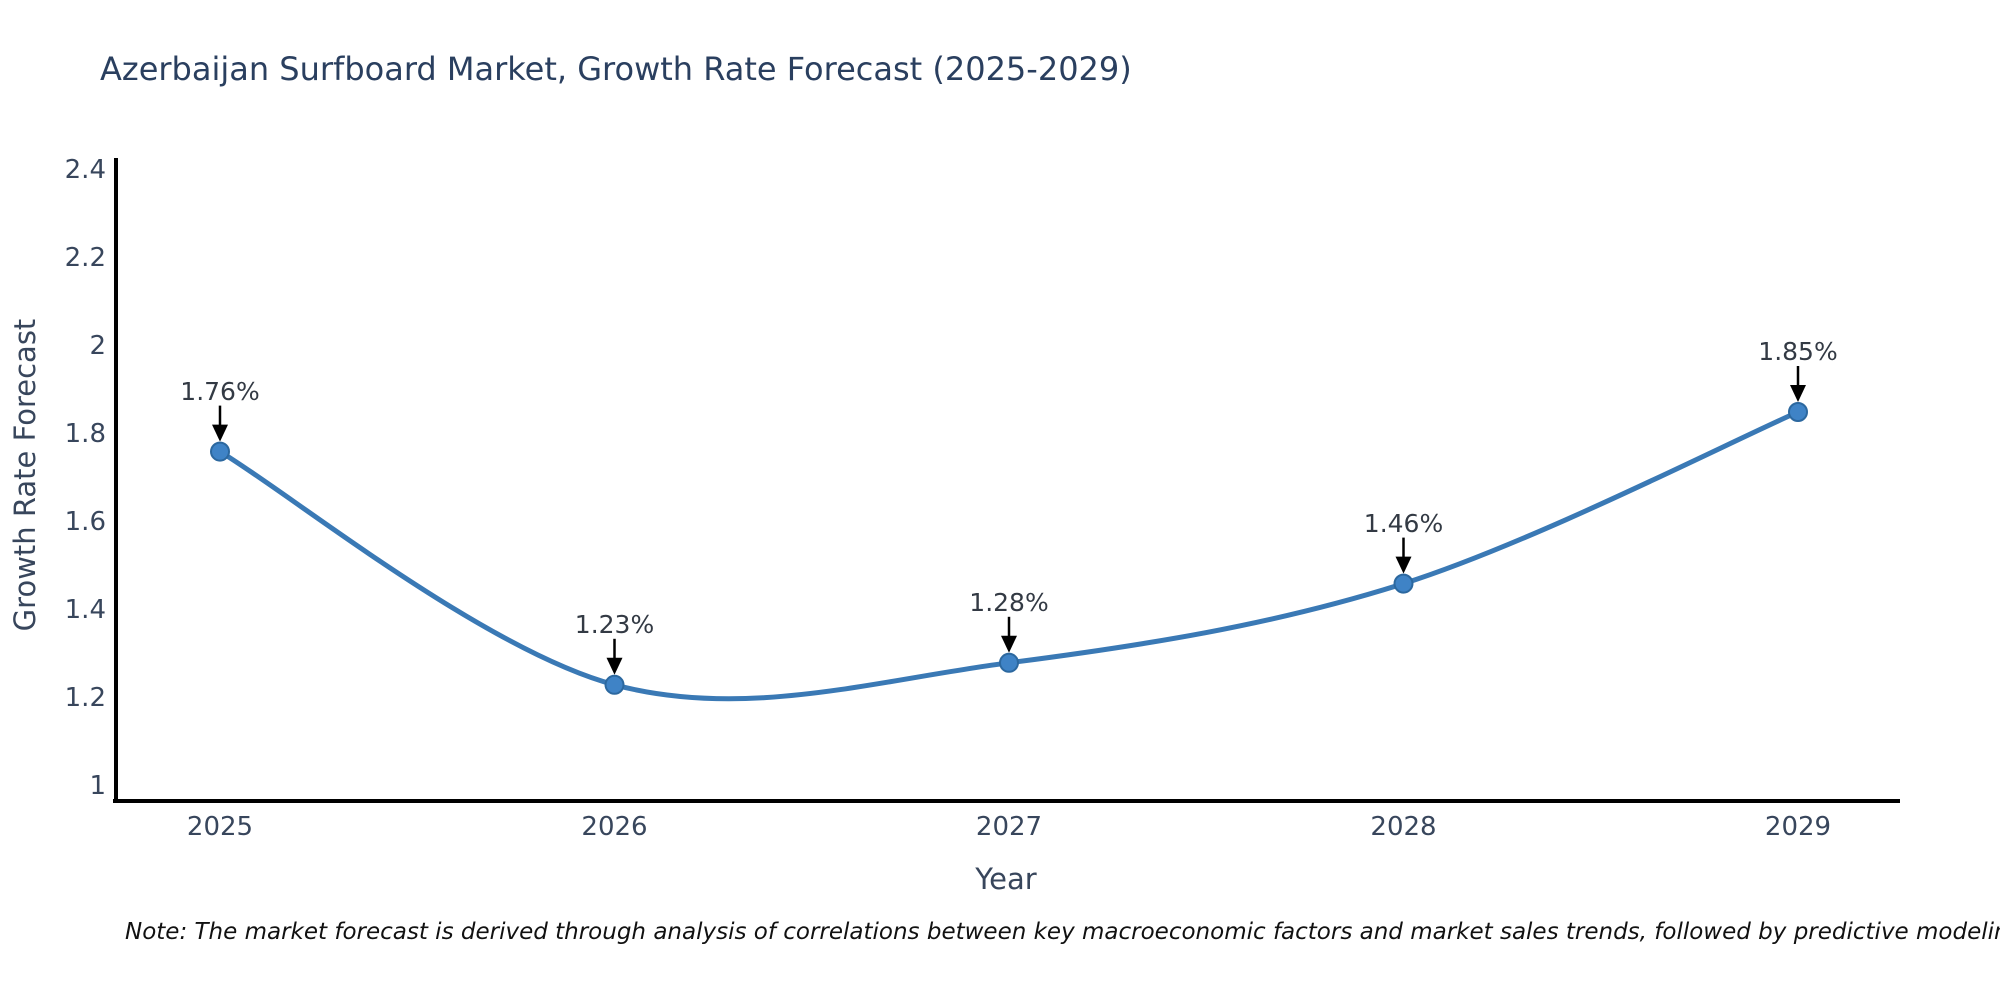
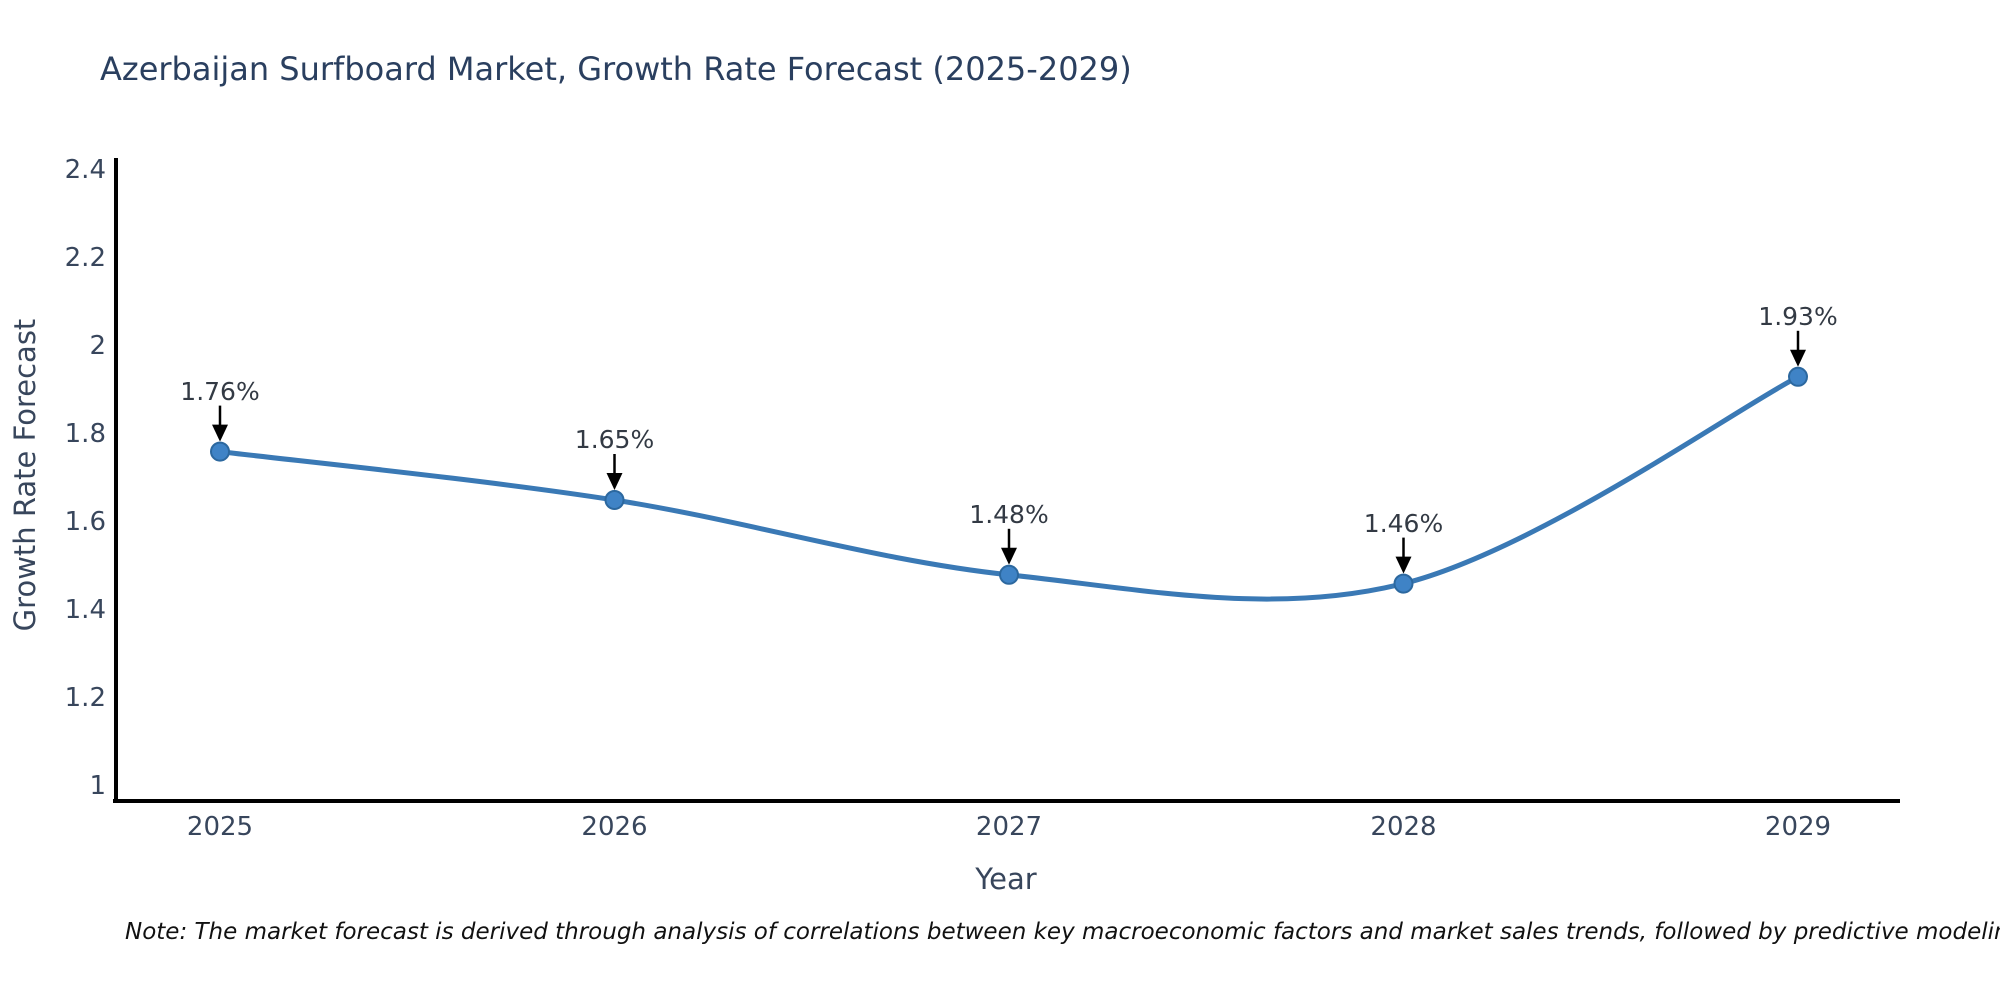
2026: 1.23% -> 1.65%
2027: 1.28% -> 1.48%
2029: 1.85% -> 1.93%
